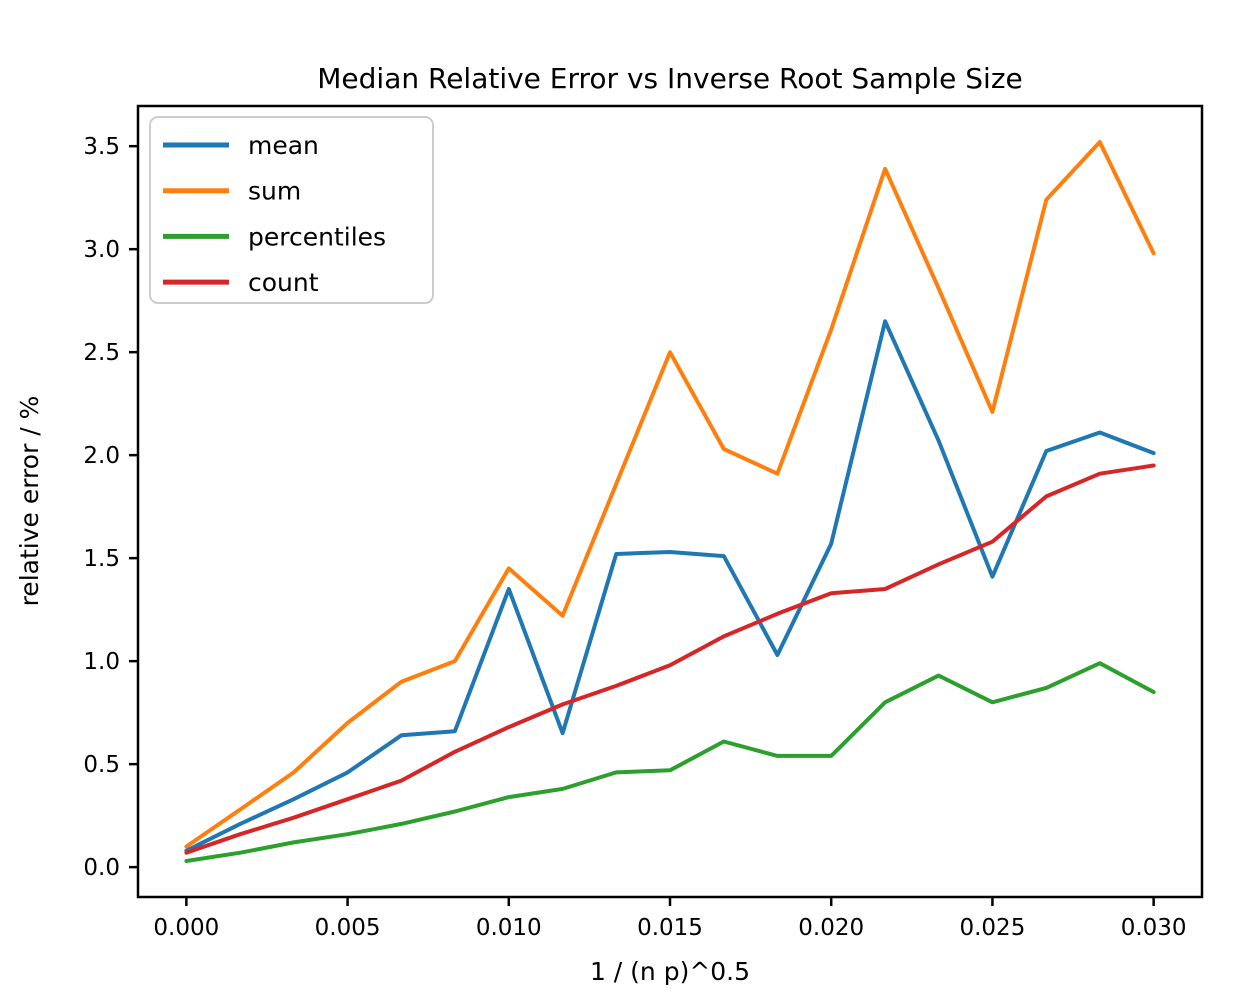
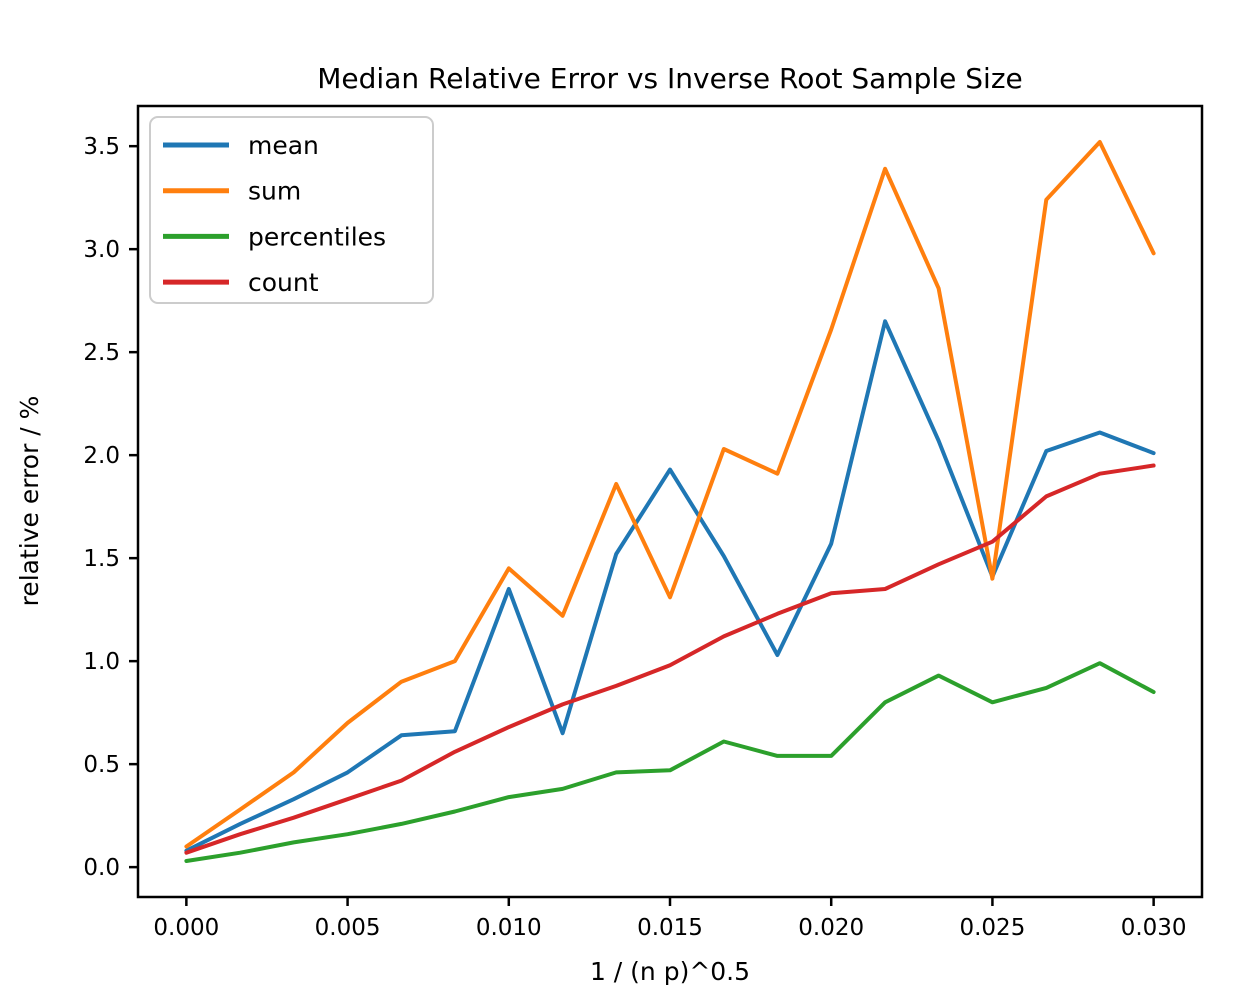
mean/0.015: 1.53 -> 1.93
sum/0.015: 2.50 -> 1.31
sum/0.025: 2.21 -> 1.40
